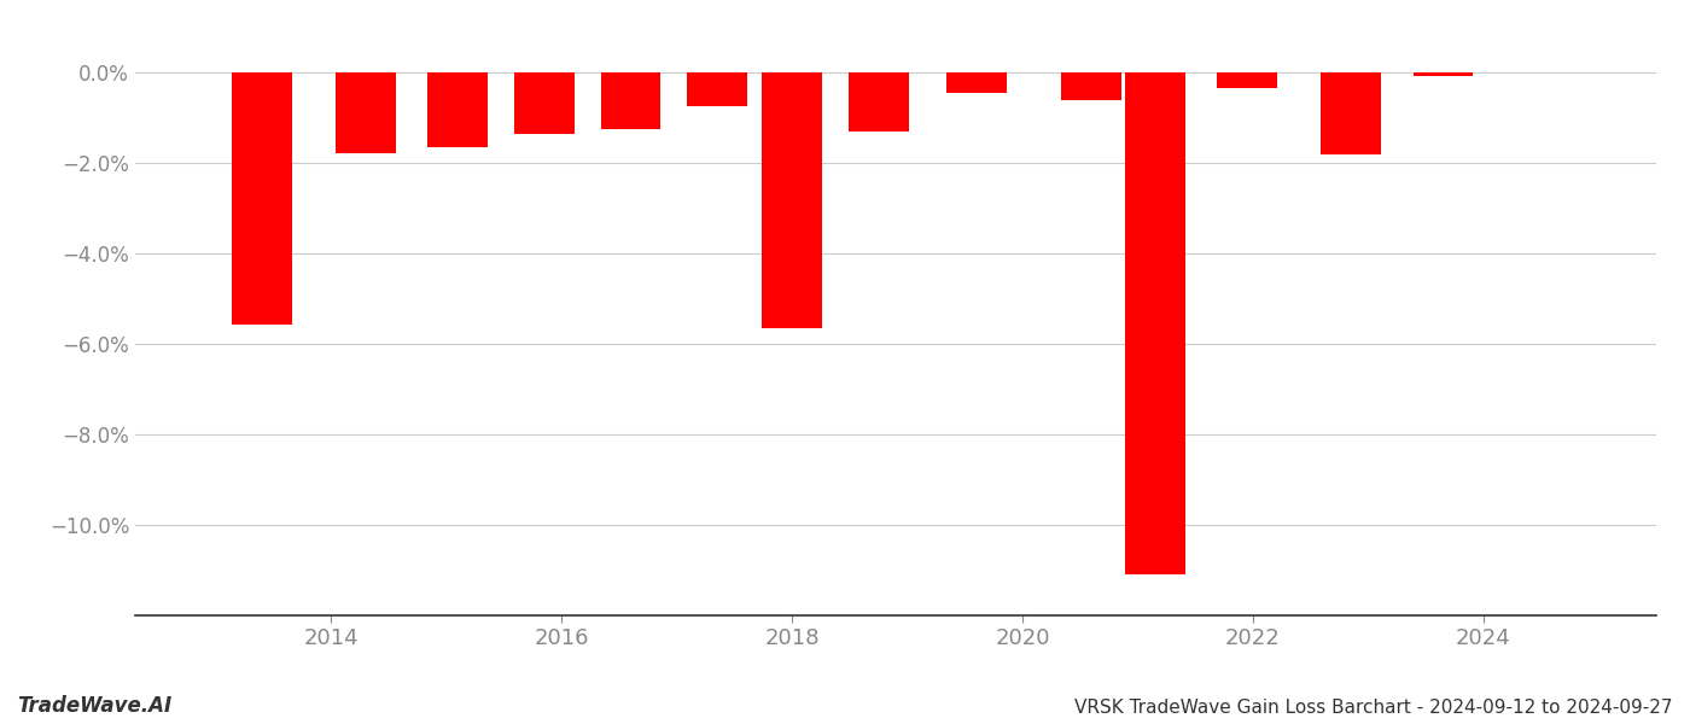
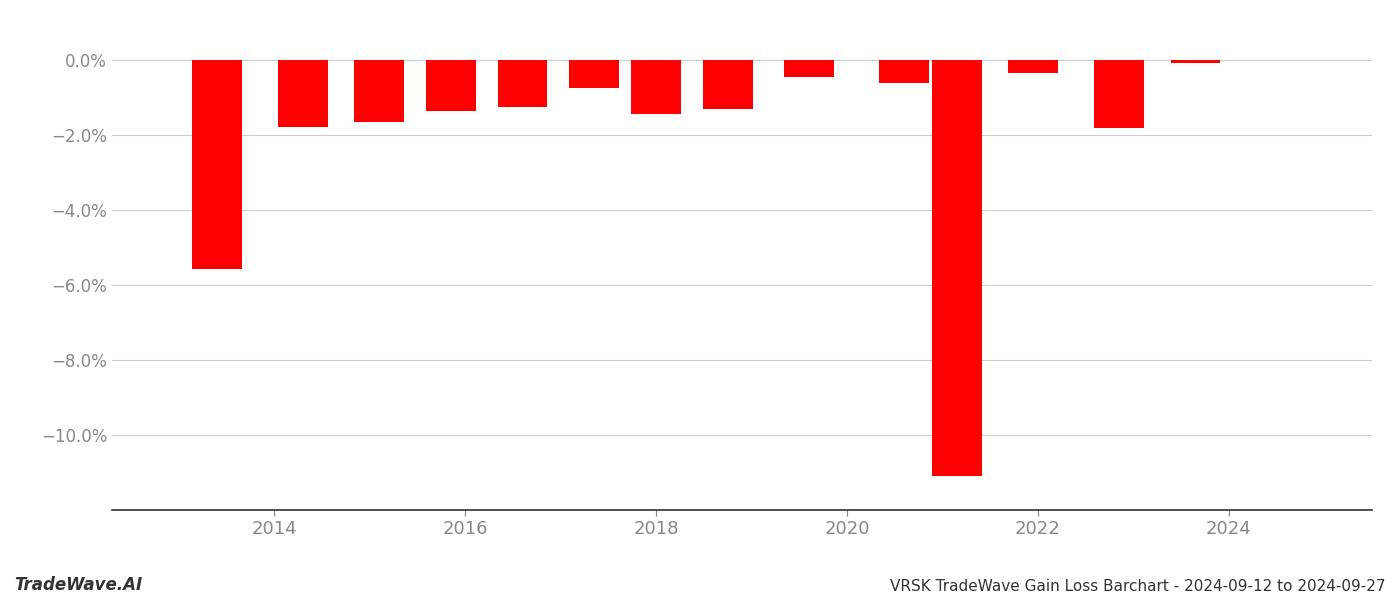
2018: -5.65% -> -1.45%
